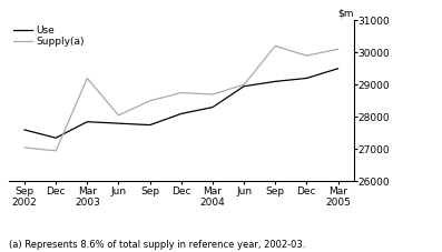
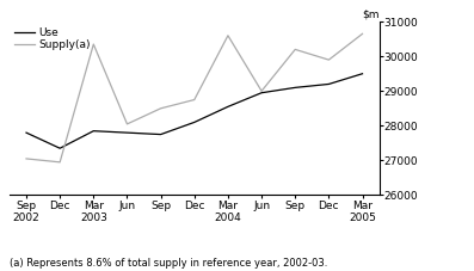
Use/Sep 2002: 27600 -> 27800
Supply(a)/Mar 2003: 29200 -> 30350
Use/Mar 2004: 28300 -> 28550
Supply(a)/Mar 2004: 28700 -> 30600
Supply(a)/Mar 2005: 30100 -> 30650
